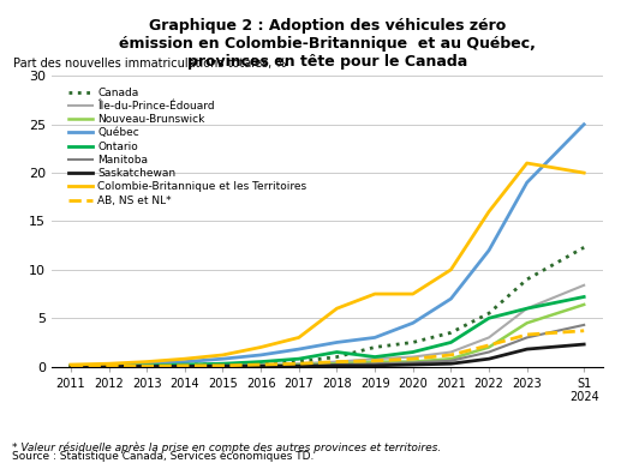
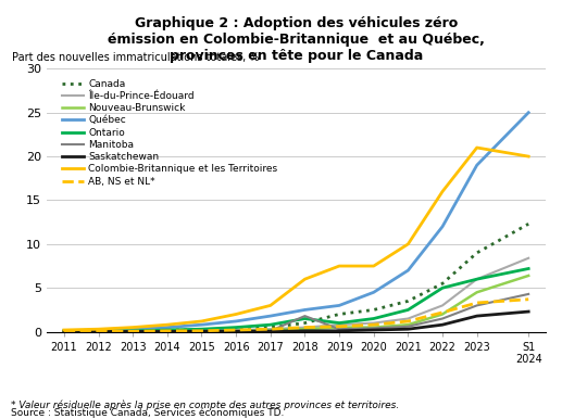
Manitoba/2018: 0.2 -> 1.8
